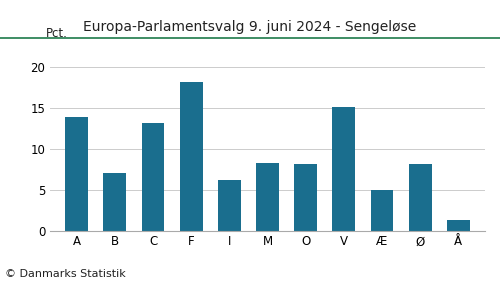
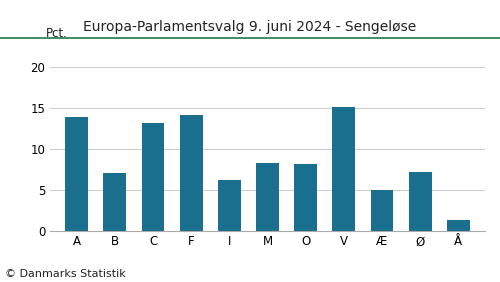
F: 18.2 -> 14.2
Ø: 8.2 -> 7.2
